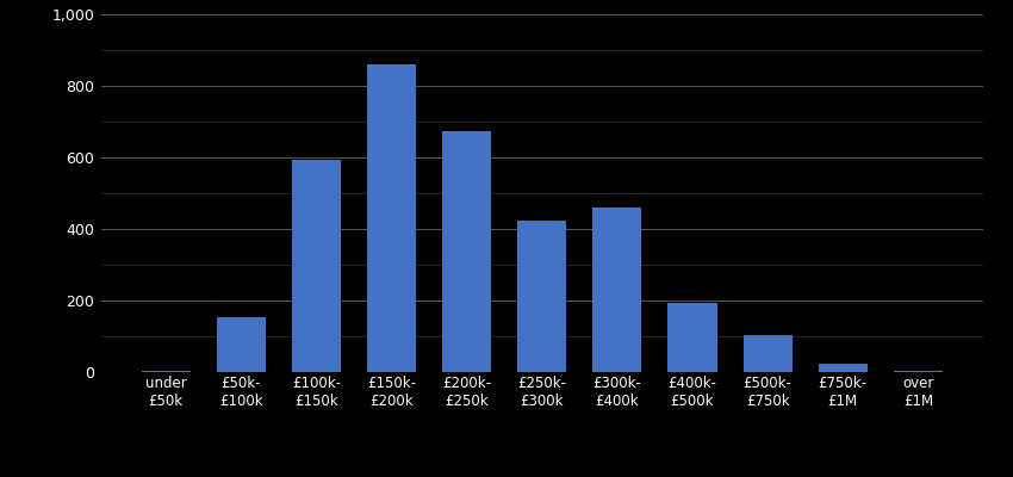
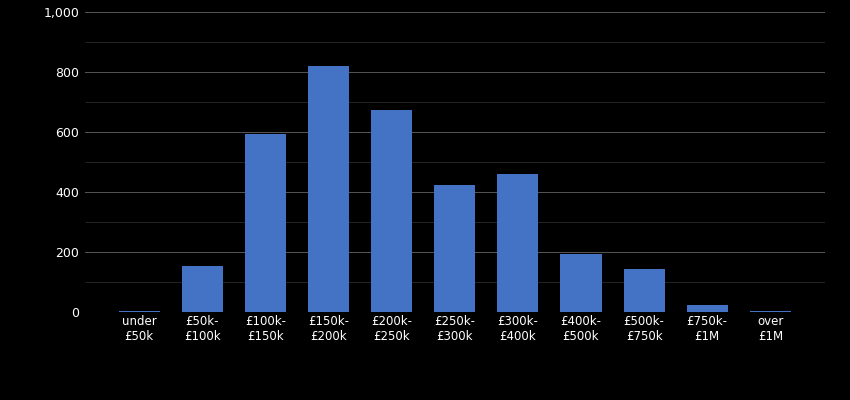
£150k- £200k: 860 -> 820
£500k- £750k: 105 -> 145
